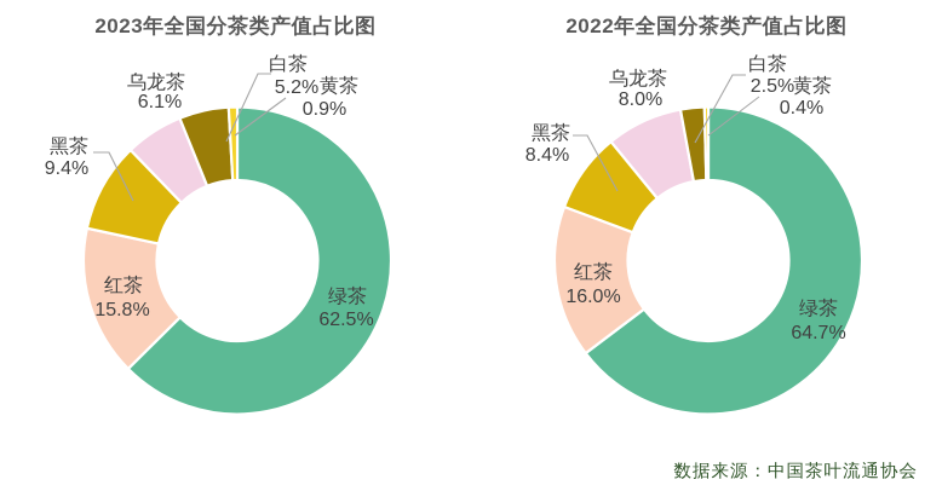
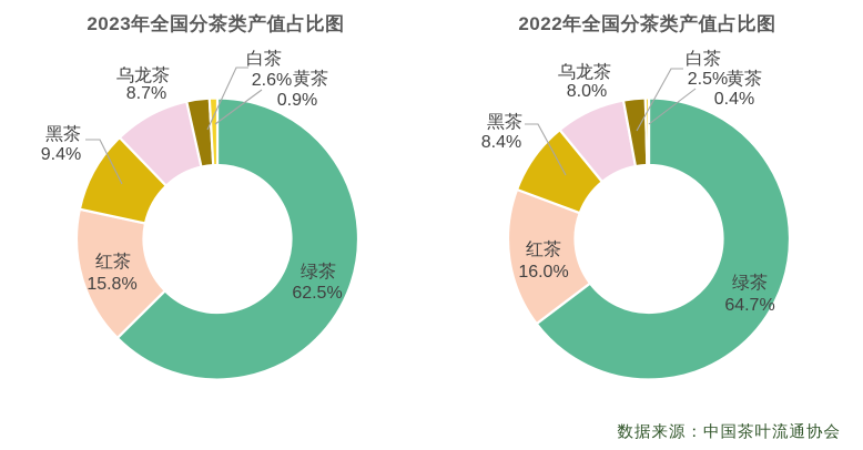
2023年全国分茶类产值占比图/乌龙茶: 6.1% -> 8.7%
2023年全国分茶类产值占比图/白茶: 5.2% -> 2.6%
